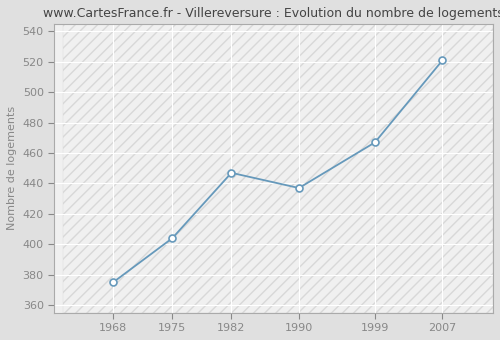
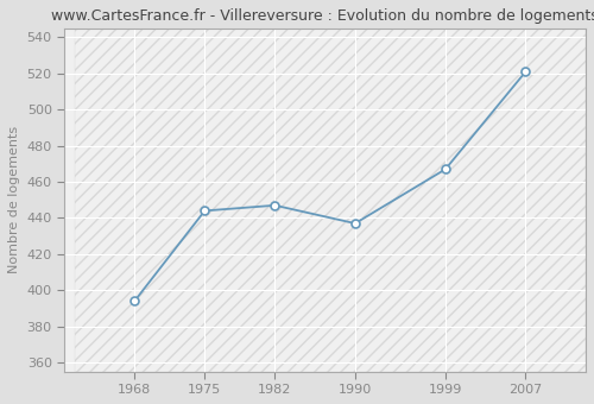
1968: 375 -> 394
1975: 404 -> 444
